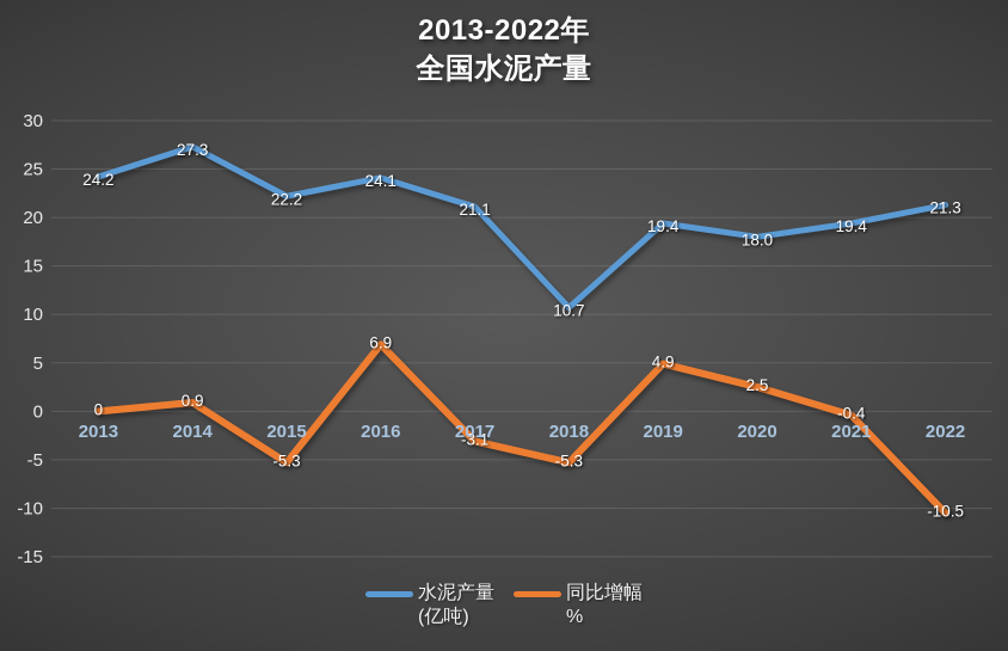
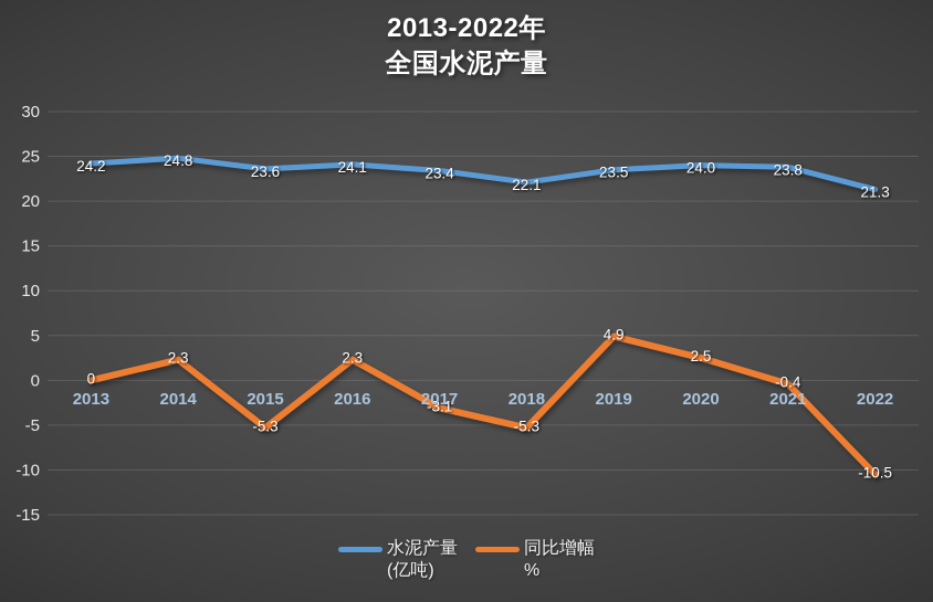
水泥产量(亿吨)/2014: 27.3 -> 24.8
同比增幅%/2014: 0.9 -> 2.3
水泥产量(亿吨)/2015: 22.2 -> 23.6
同比增幅%/2016: 6.9 -> 2.3
水泥产量(亿吨)/2017: 21.1 -> 23.4
水泥产量(亿吨)/2018: 10.7 -> 22.1
水泥产量(亿吨)/2019: 19.4 -> 23.5
水泥产量(亿吨)/2020: 18.0 -> 24.0
水泥产量(亿吨)/2021: 19.4 -> 23.8
